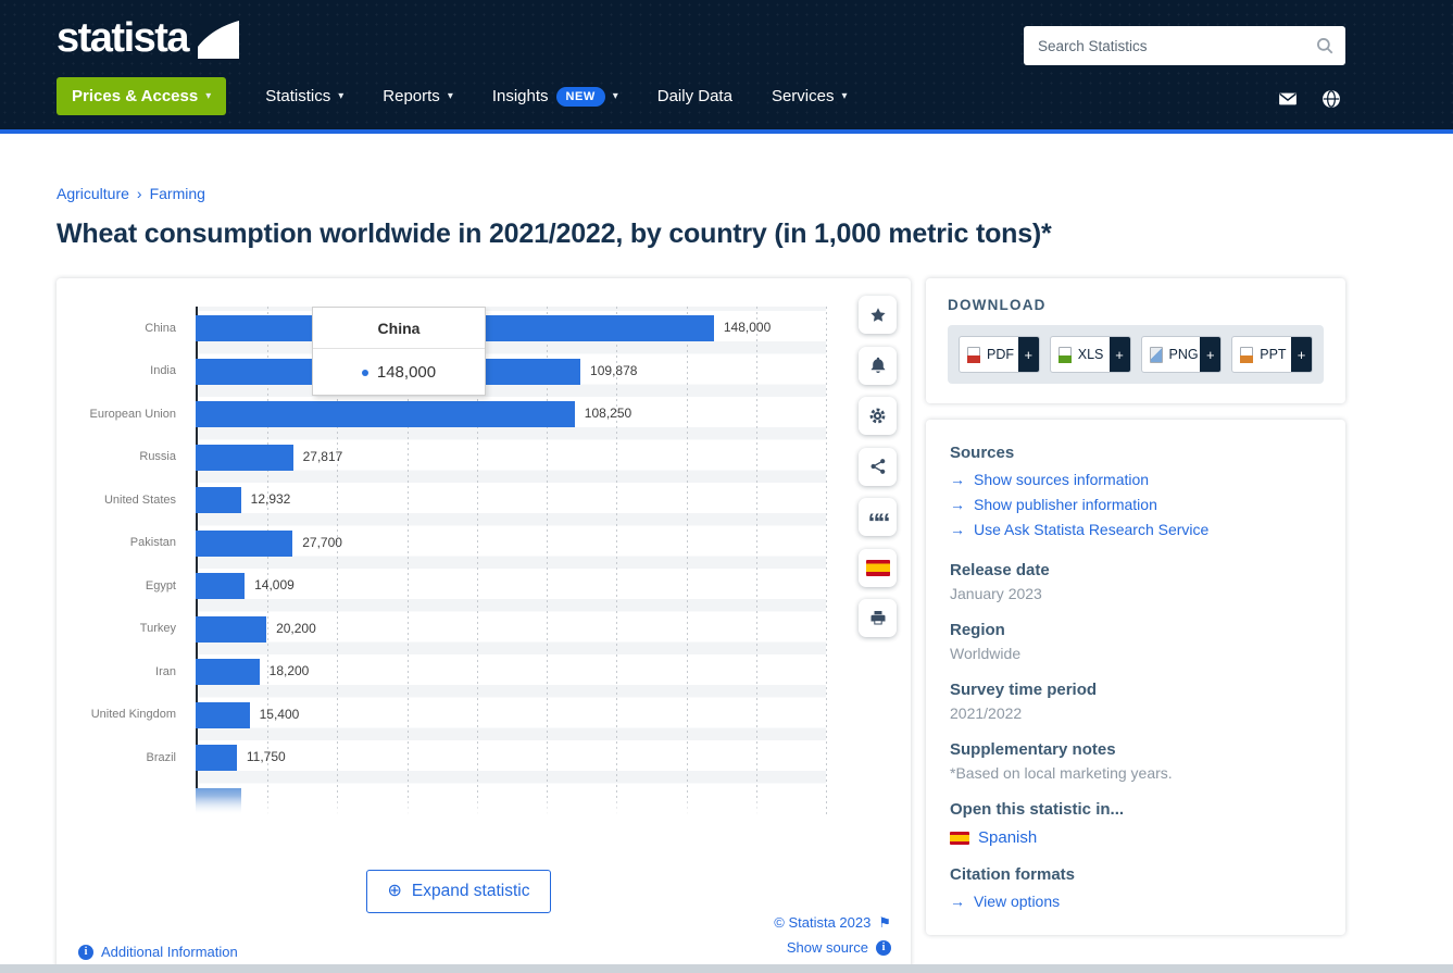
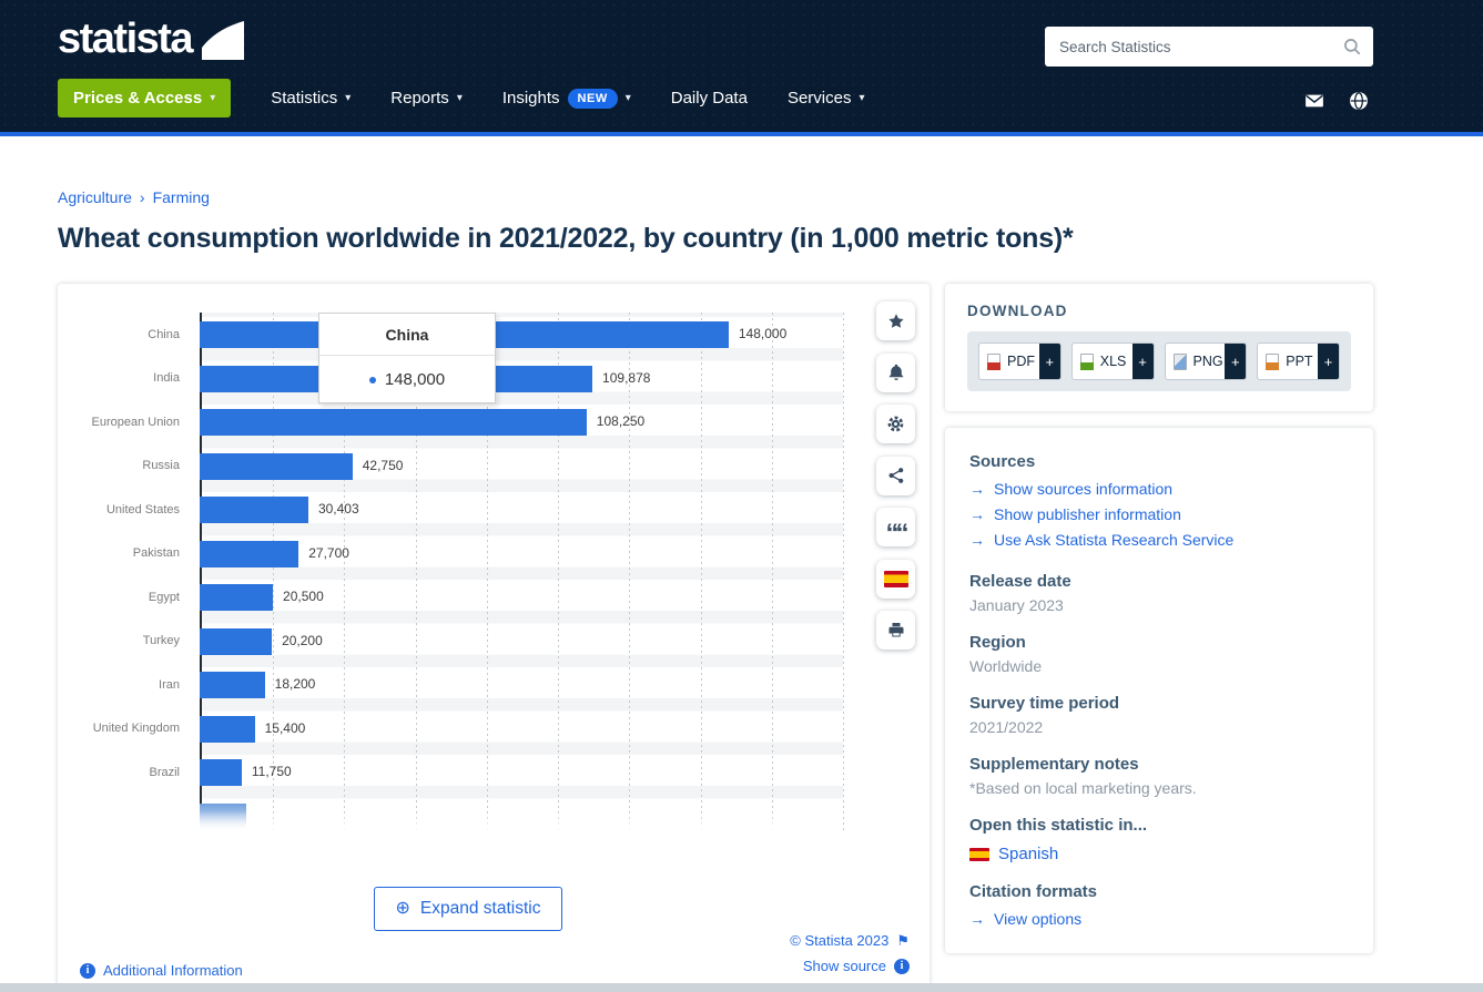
Russia: 27,817 -> 42,750
United States: 12,932 -> 30,403
Egypt: 14,009 -> 20,500
